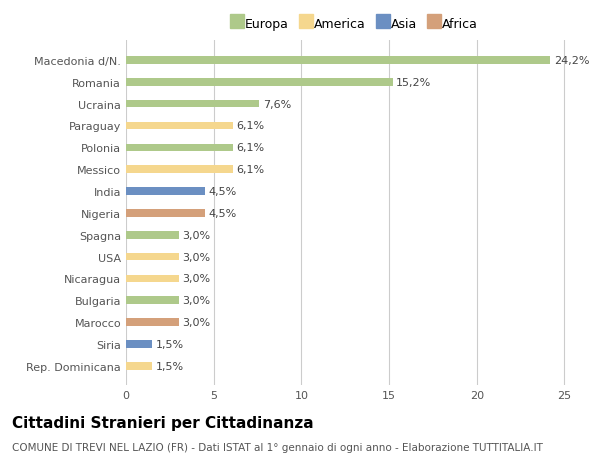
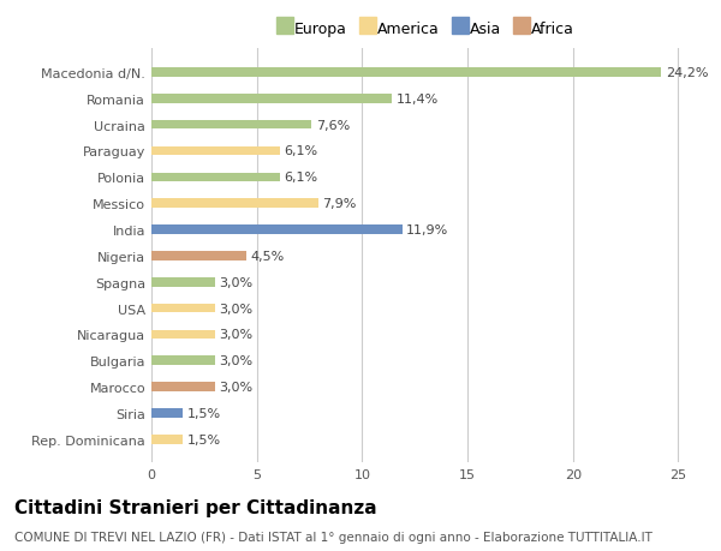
Romania: 15,2% -> 11,4%
Messico: 6,1% -> 7,9%
India: 4,5% -> 11,9%
